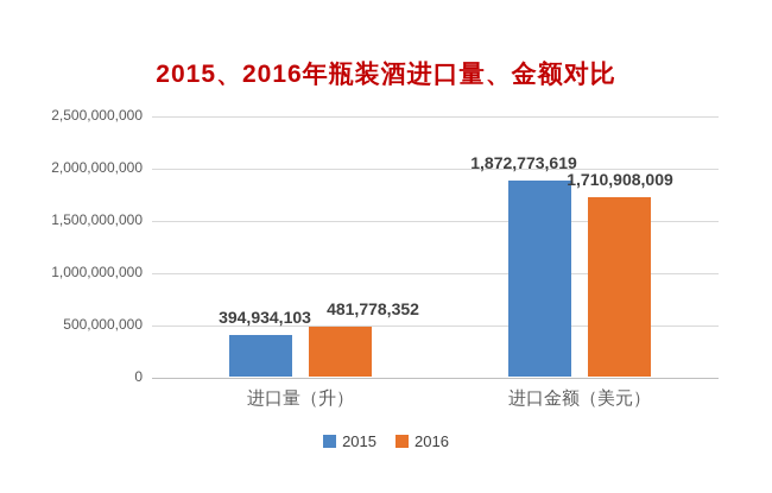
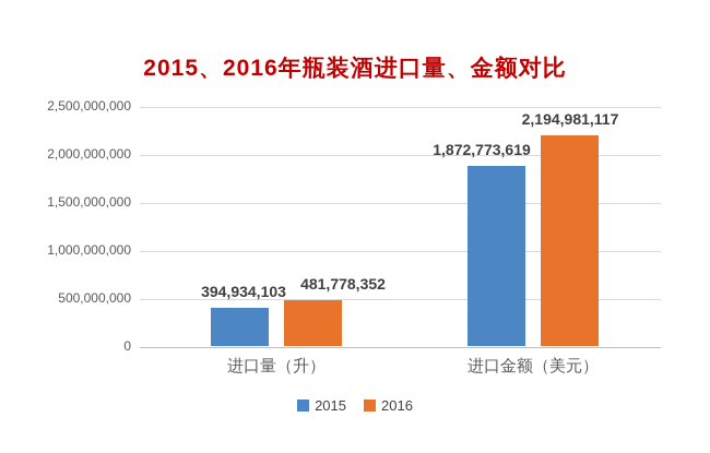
2016/进口金额（美元）: 1,710,908,009 -> 2,194,981,117
